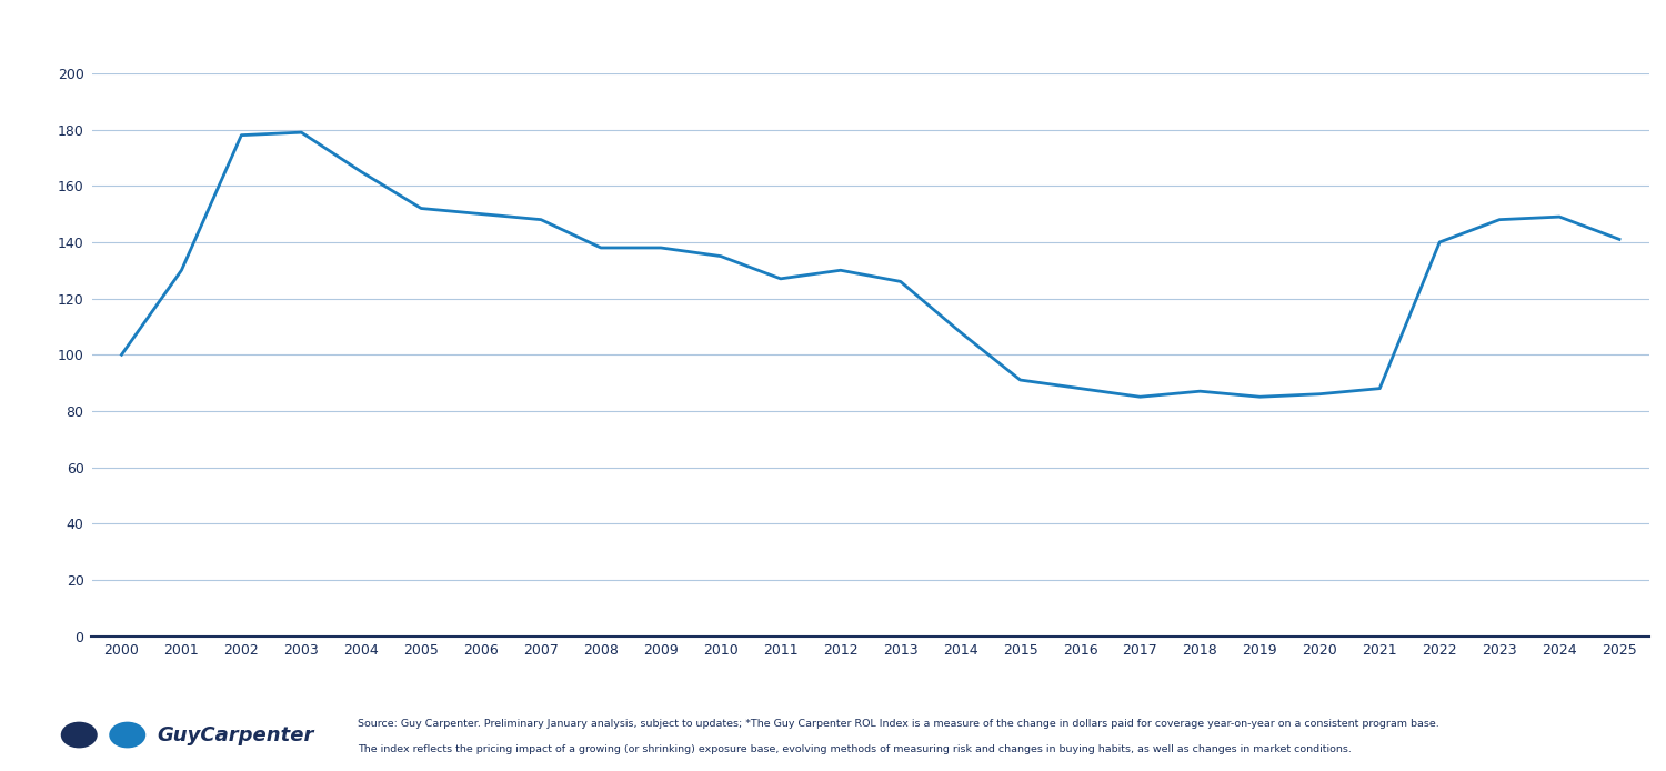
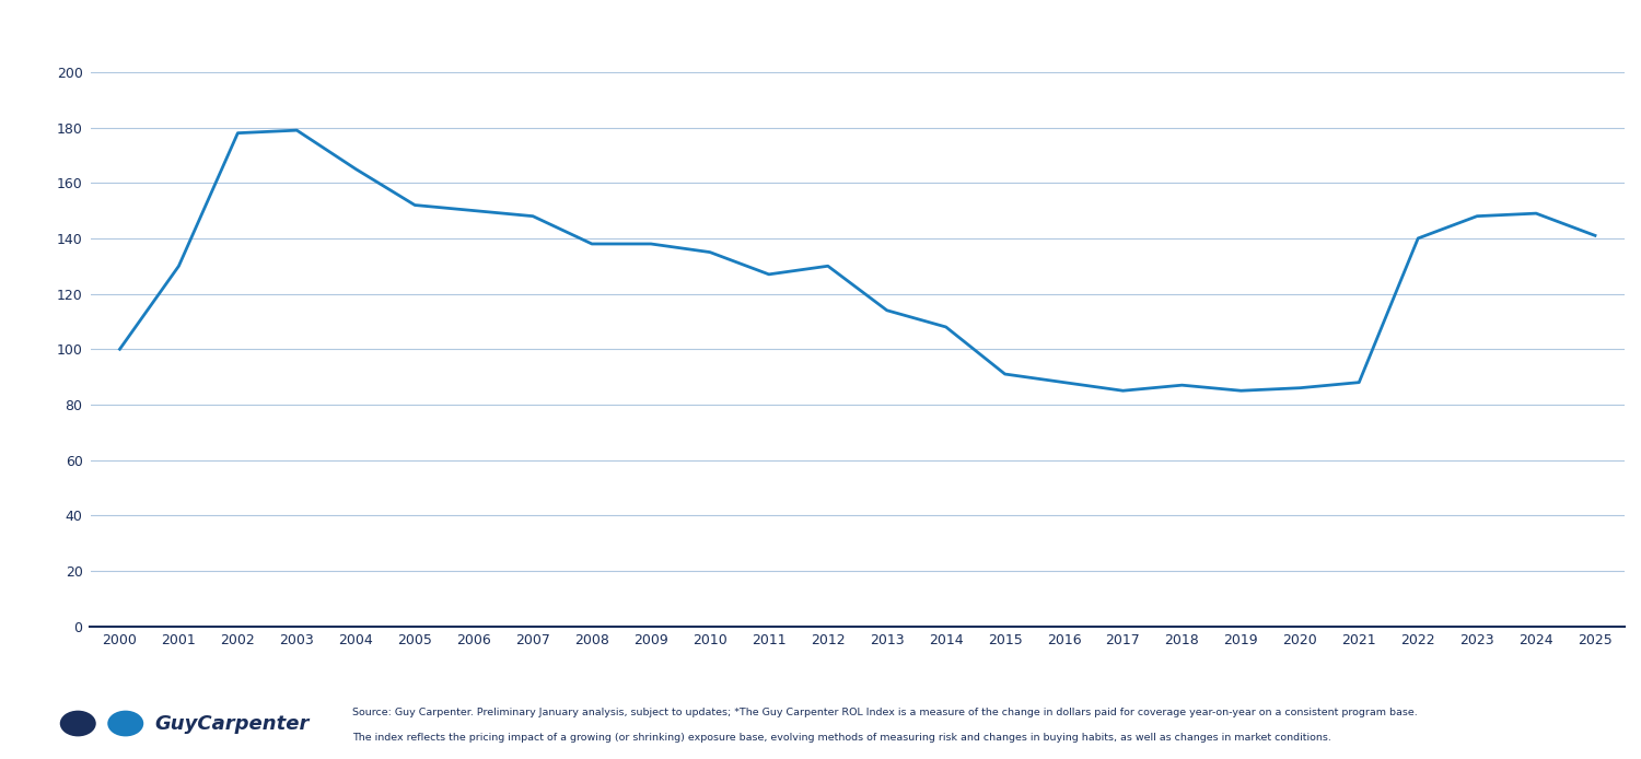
2013: 126 -> 114
